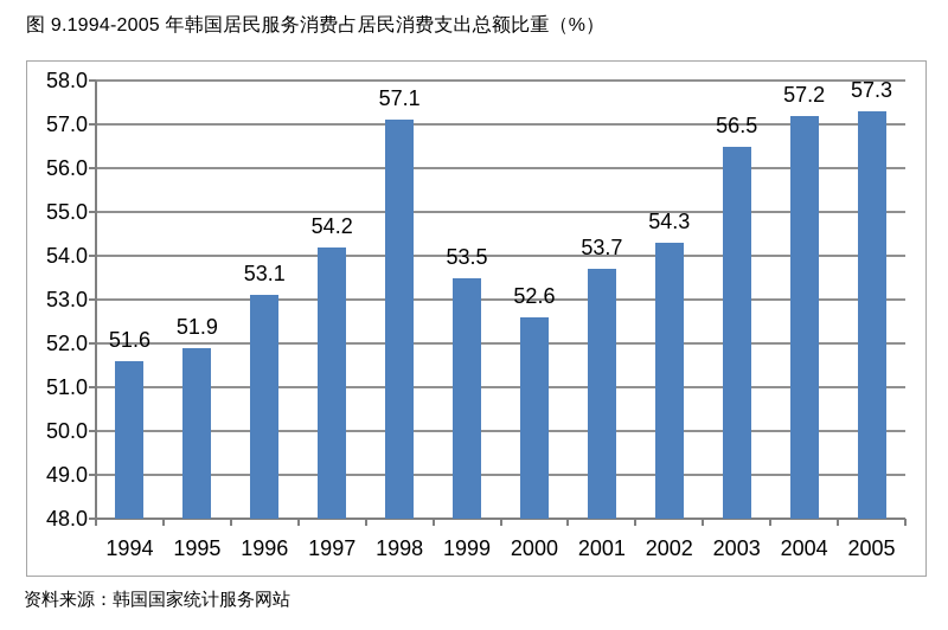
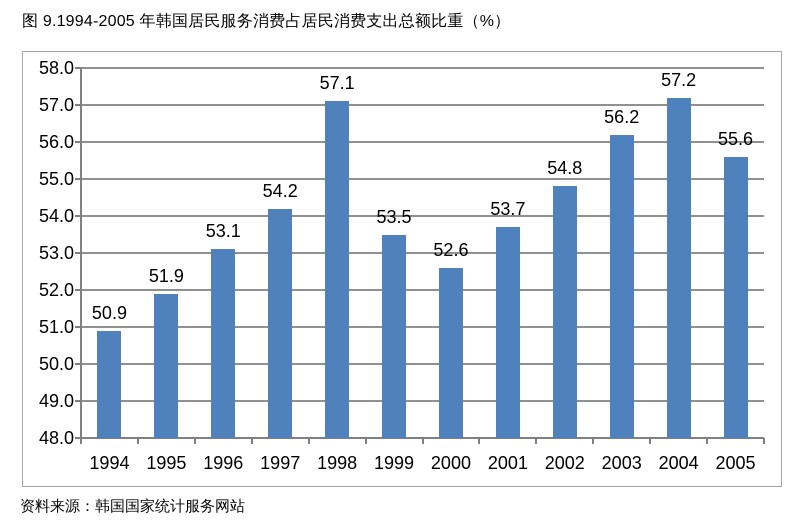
1994: 51.6 -> 50.9
2002: 54.3 -> 54.8
2003: 56.5 -> 56.2
2005: 57.3 -> 55.6
